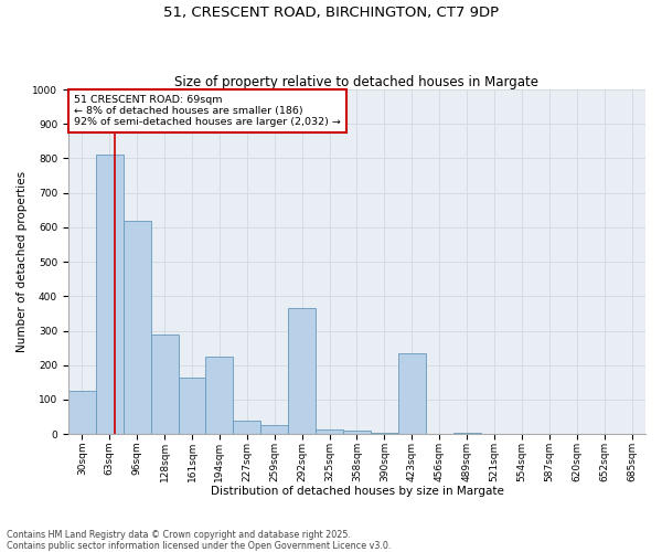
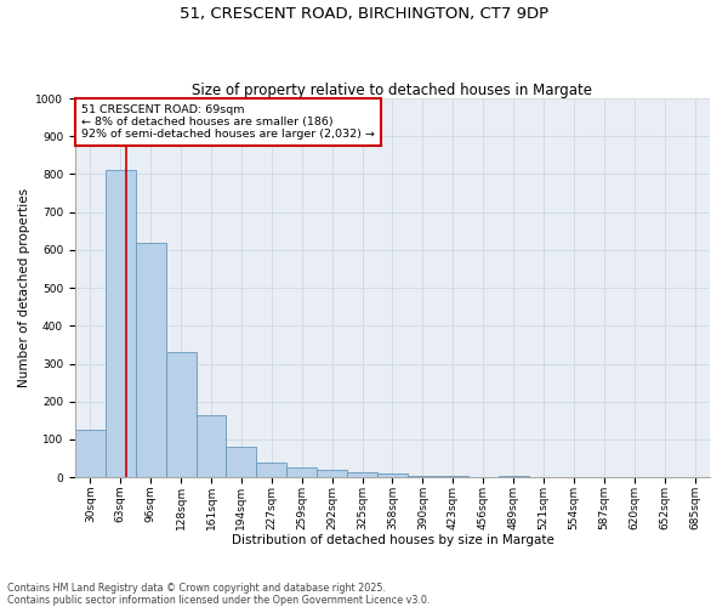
128sqm: 290 -> 330
194sqm: 225 -> 80
292sqm: 365 -> 20
423sqm: 235 -> 5
